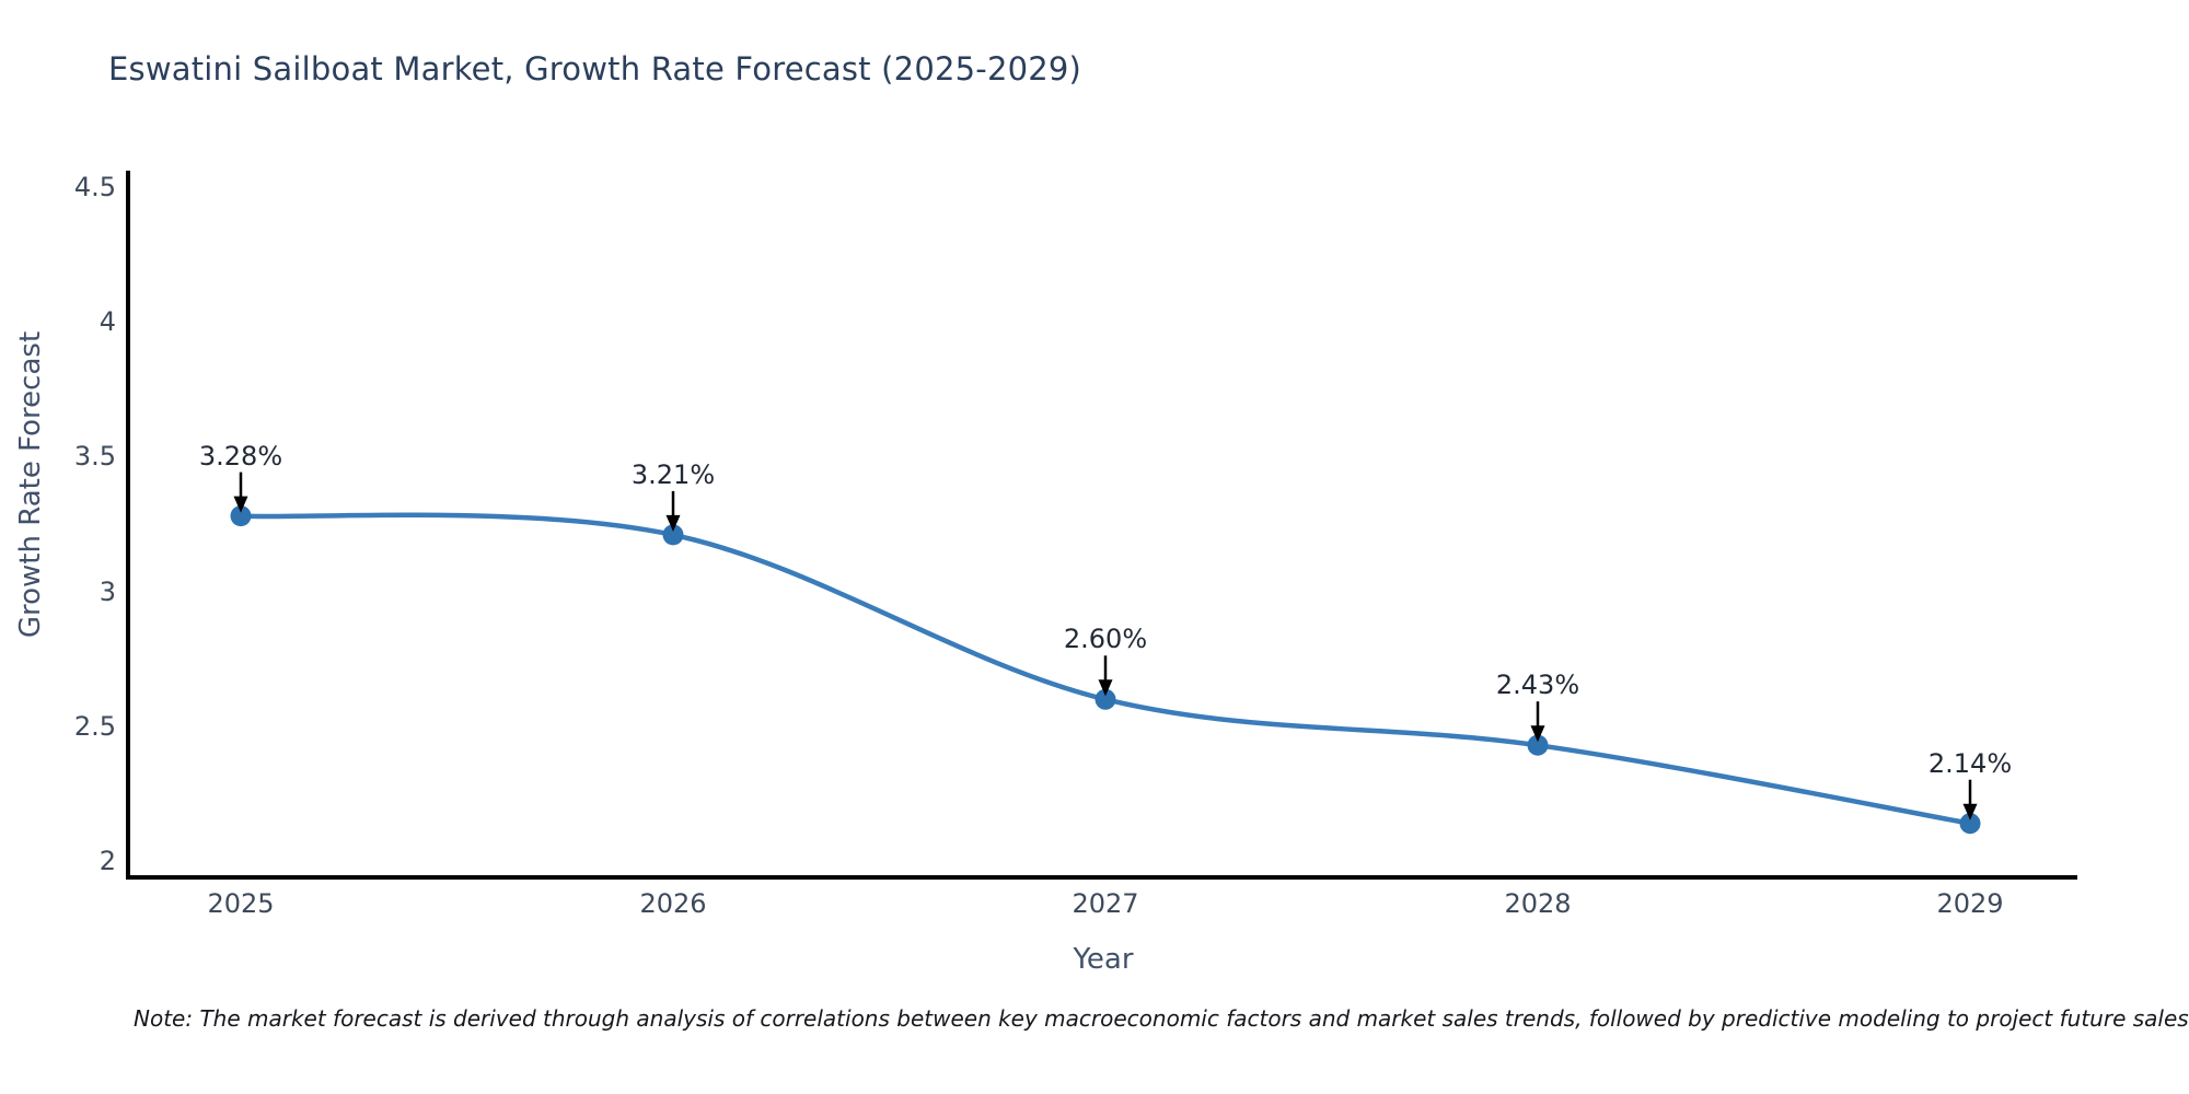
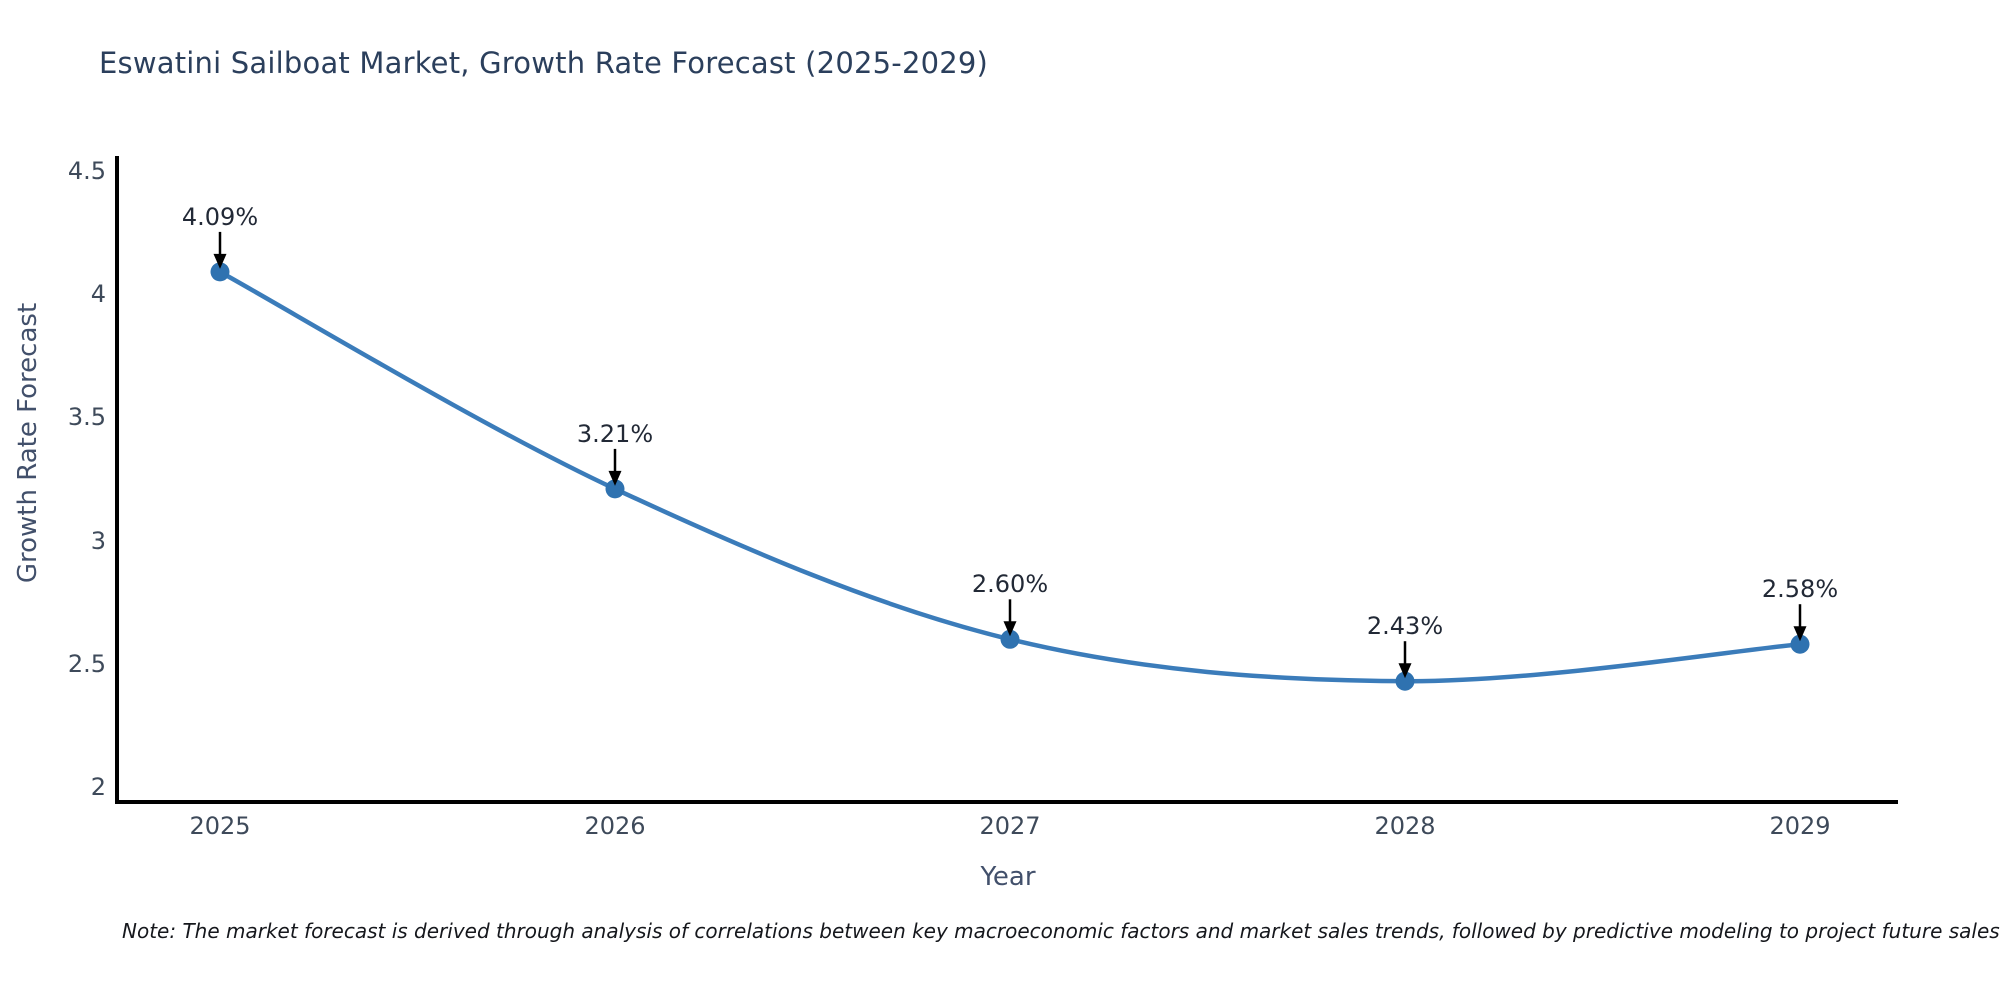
2025: 3.28% -> 4.09%
2029: 2.14% -> 2.58%
